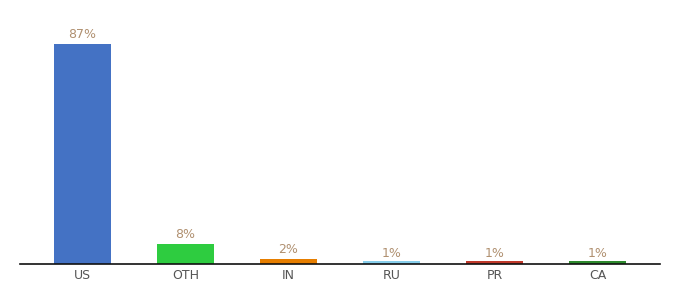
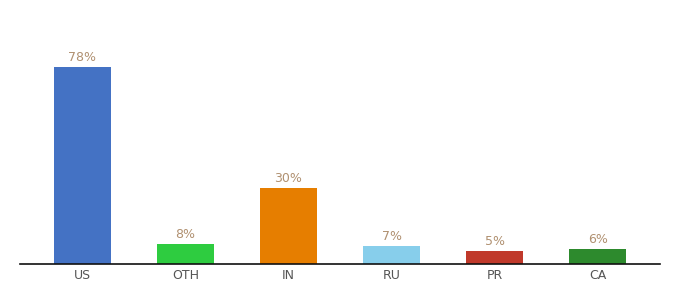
US: 87% -> 78%
IN: 2% -> 30%
RU: 1% -> 7%
PR: 1% -> 5%
CA: 1% -> 6%
